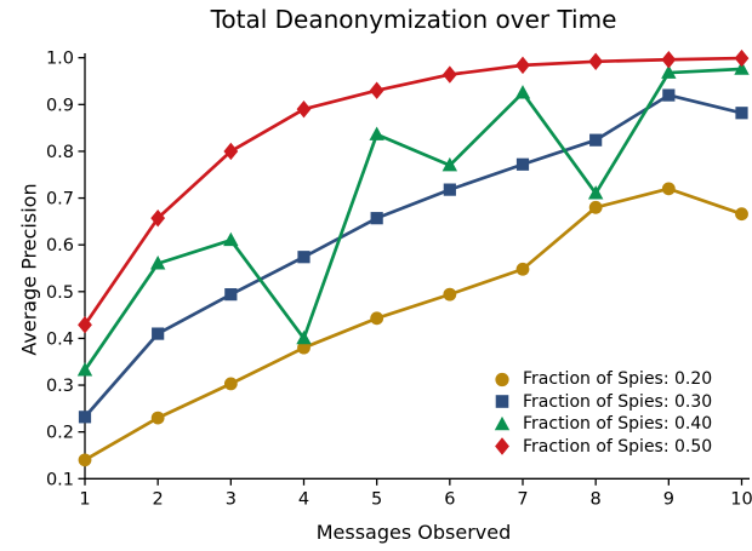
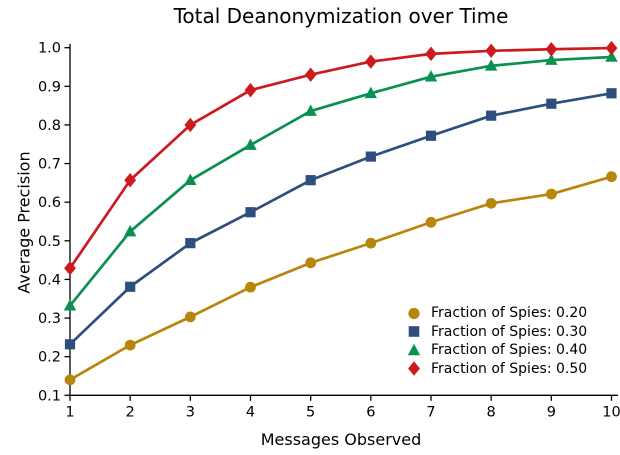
Fraction of Spies: 0.30/2: 0.41 -> 0.38
Fraction of Spies: 0.40/2: 0.56 -> 0.52
Fraction of Spies: 0.40/3: 0.61 -> 0.66
Fraction of Spies: 0.40/4: 0.40 -> 0.75
Fraction of Spies: 0.40/6: 0.77 -> 0.88
Fraction of Spies: 0.20/8: 0.68 -> 0.60
Fraction of Spies: 0.40/8: 0.71 -> 0.95
Fraction of Spies: 0.20/9: 0.72 -> 0.62
Fraction of Spies: 0.30/9: 0.92 -> 0.85
